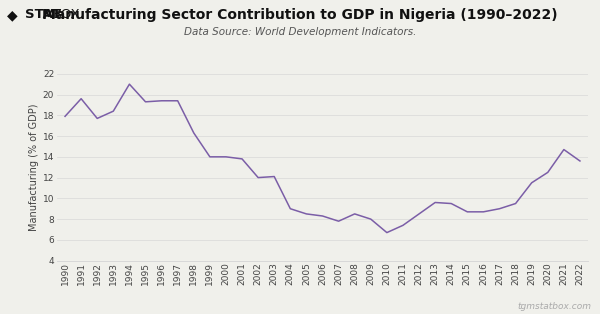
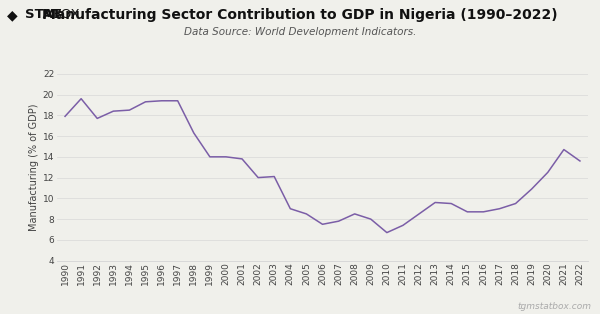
1994: 21.0 -> 18.5
2006: 8.3 -> 7.5
2019: 11.5 -> 10.9
